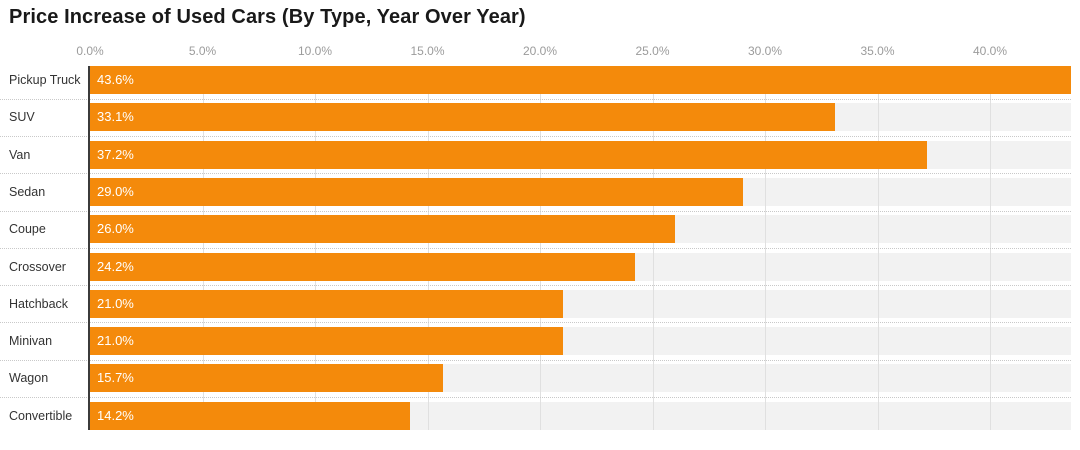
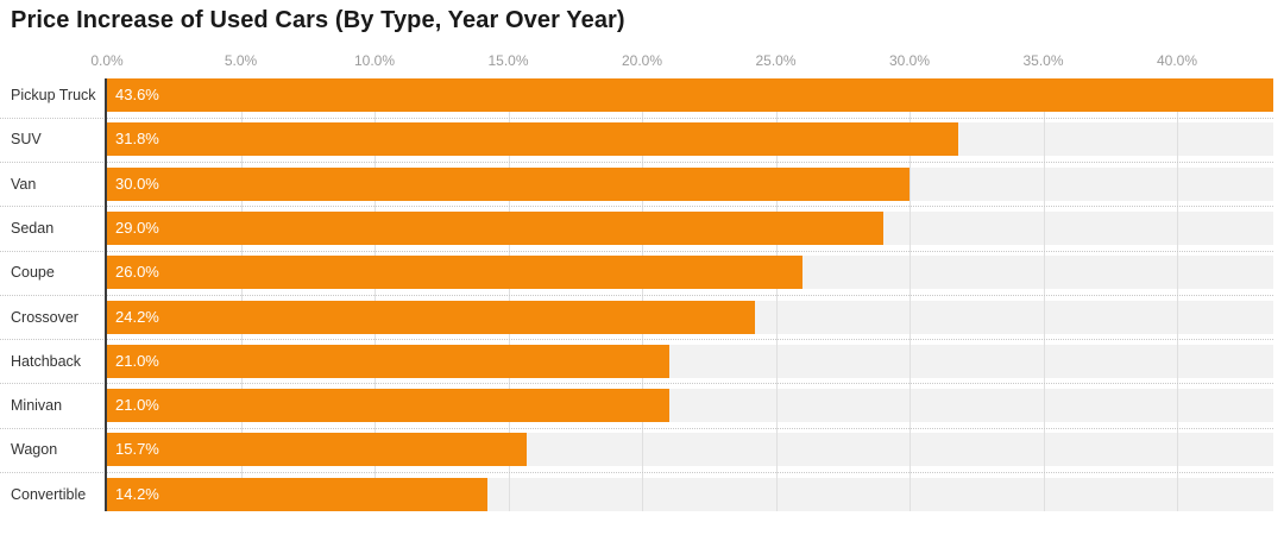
SUV: 33.1% -> 31.8%
Van: 37.2% -> 30.0%
